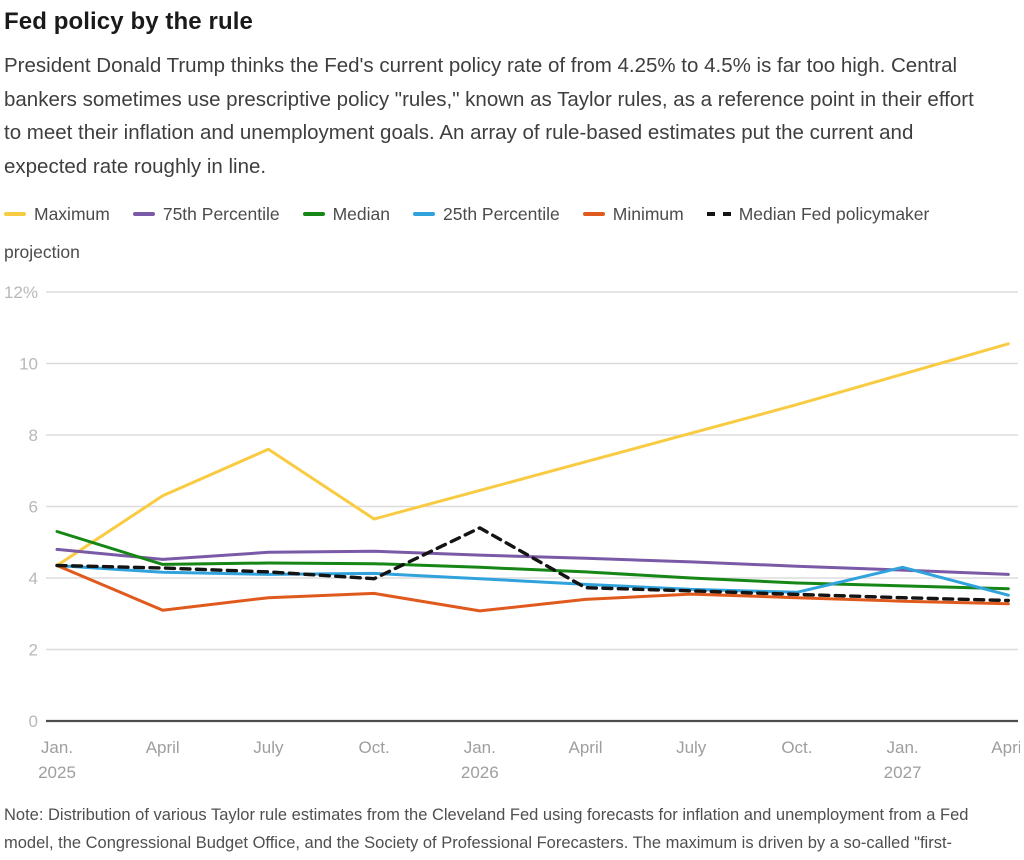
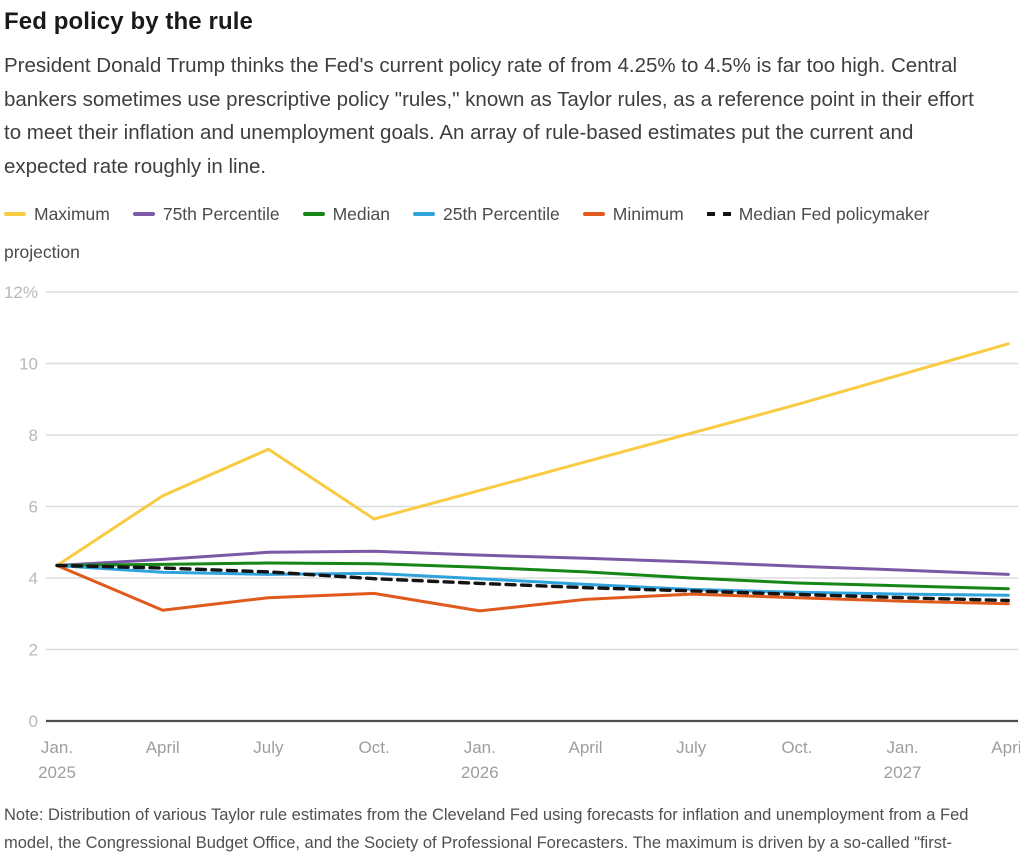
75th Percentile/Jan. 2025: 4.8% -> 4.3%
Median/Jan. 2025: 5.3% -> 4.3%
Median Fed policymaker projection/Jan. 2026: 5.4% -> 3.9%
25th Percentile/Jan. 2027: 4.3% -> 3.5%
